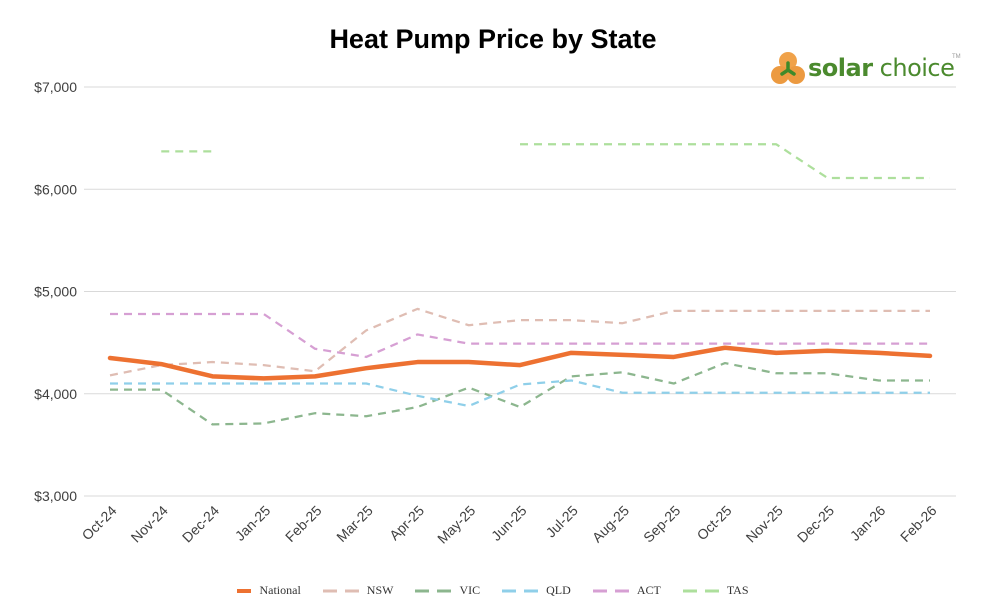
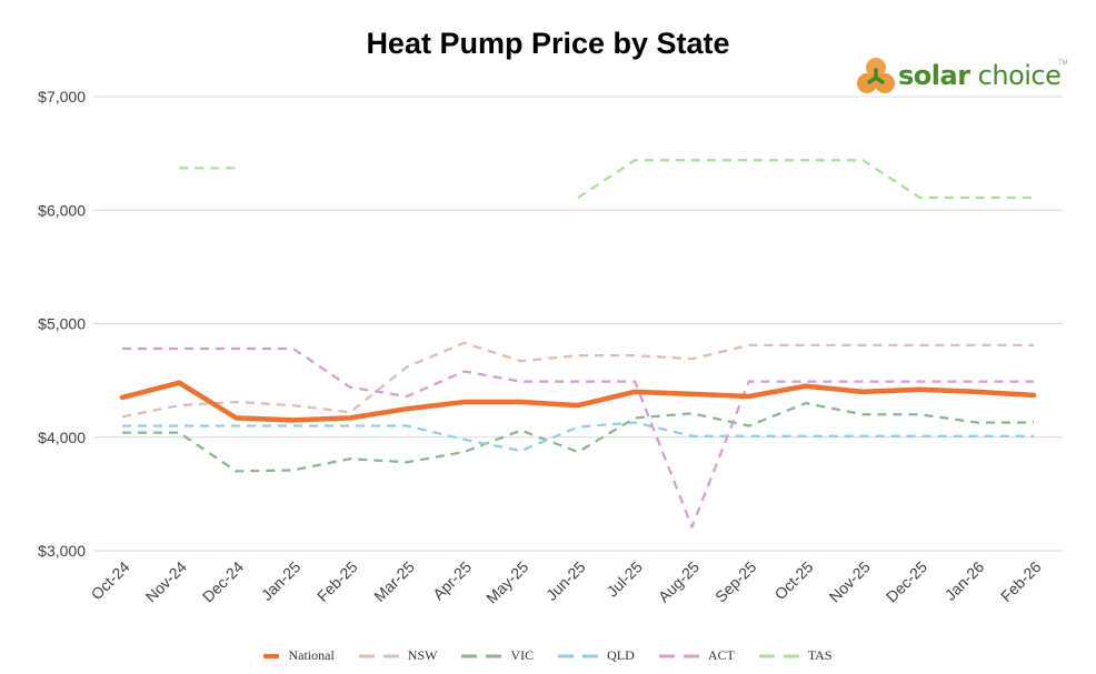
National/Nov-24: $4290 -> $4480
TAS/Jun-25: $6440 -> $6110
ACT/Aug-25: $4490 -> $3210
